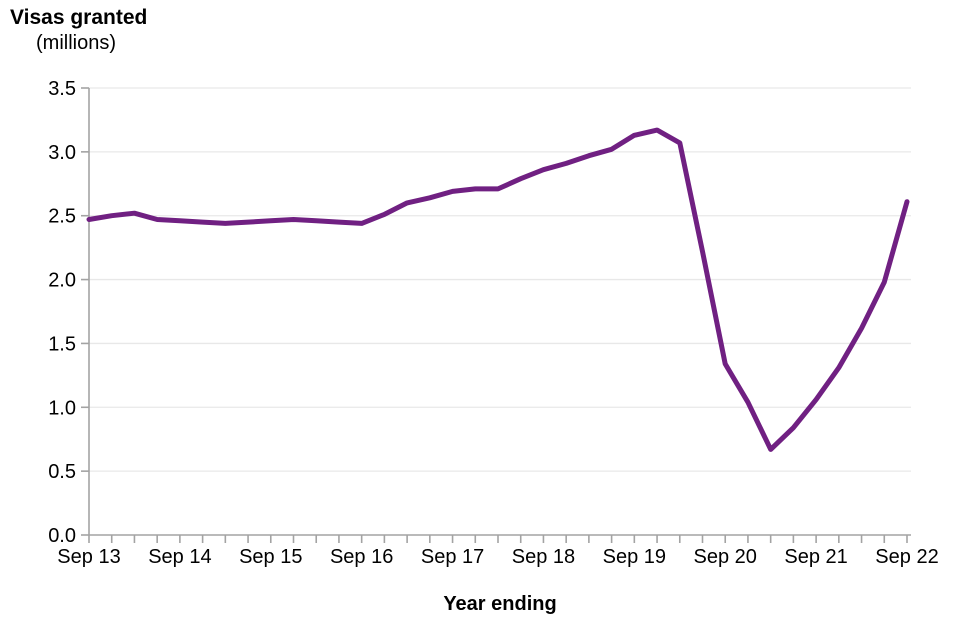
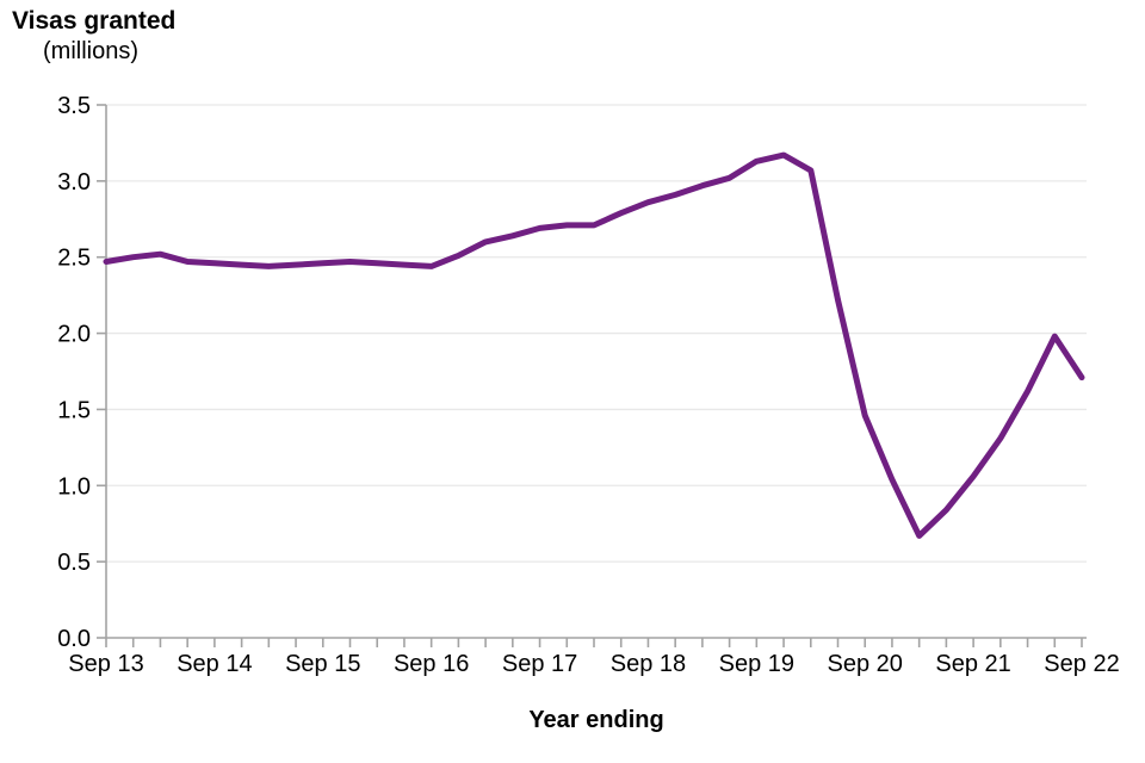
Sep 20: 1.34 -> 1.46
Sep 22: 2.61 -> 1.71
